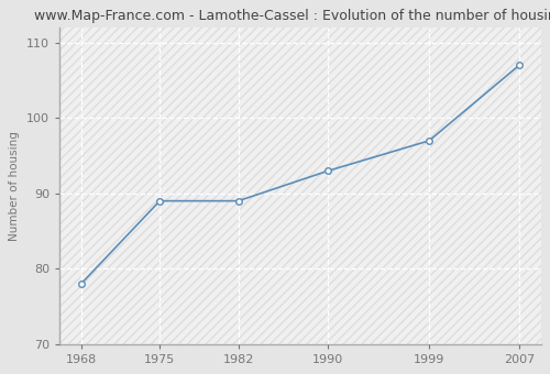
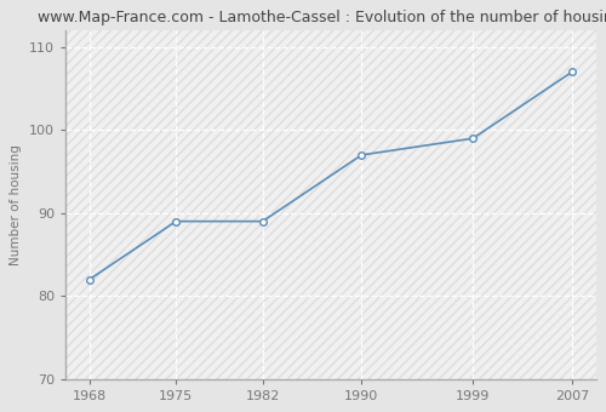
1968: 78 -> 82
1990: 93 -> 97
1999: 97 -> 99
